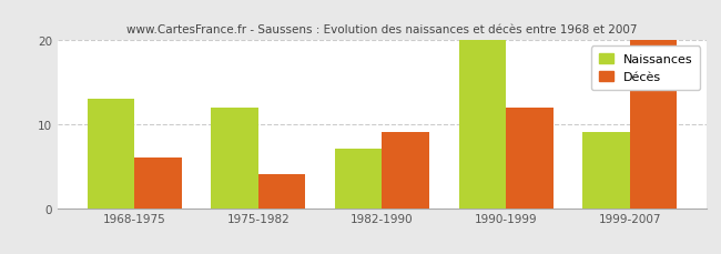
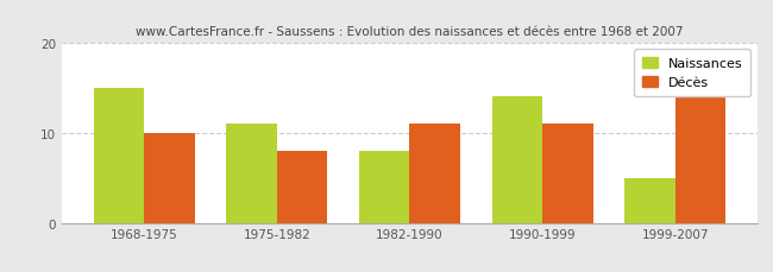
Naissances/1968-1975: 13 -> 15
Décès/1968-1975: 6 -> 10
Naissances/1975-1982: 12 -> 11
Décès/1975-1982: 4 -> 8
Naissances/1982-1990: 7 -> 8
Décès/1982-1990: 9 -> 11
Naissances/1990-1999: 20 -> 14
Décès/1990-1999: 12 -> 11
Naissances/1999-2007: 9 -> 5
Décès/1999-2007: 20 -> 19
